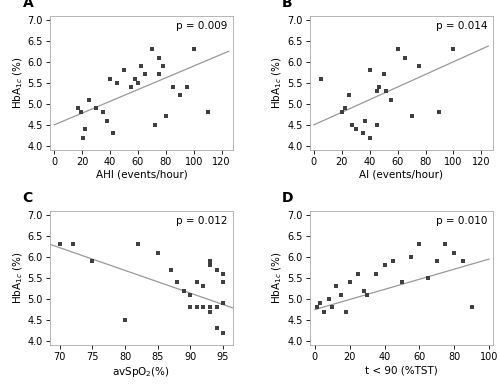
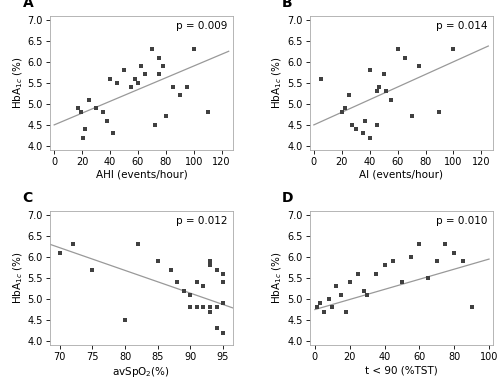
70: 6.3 -> 6.1
75: 5.9 -> 5.7
85: 6.1 -> 5.9
